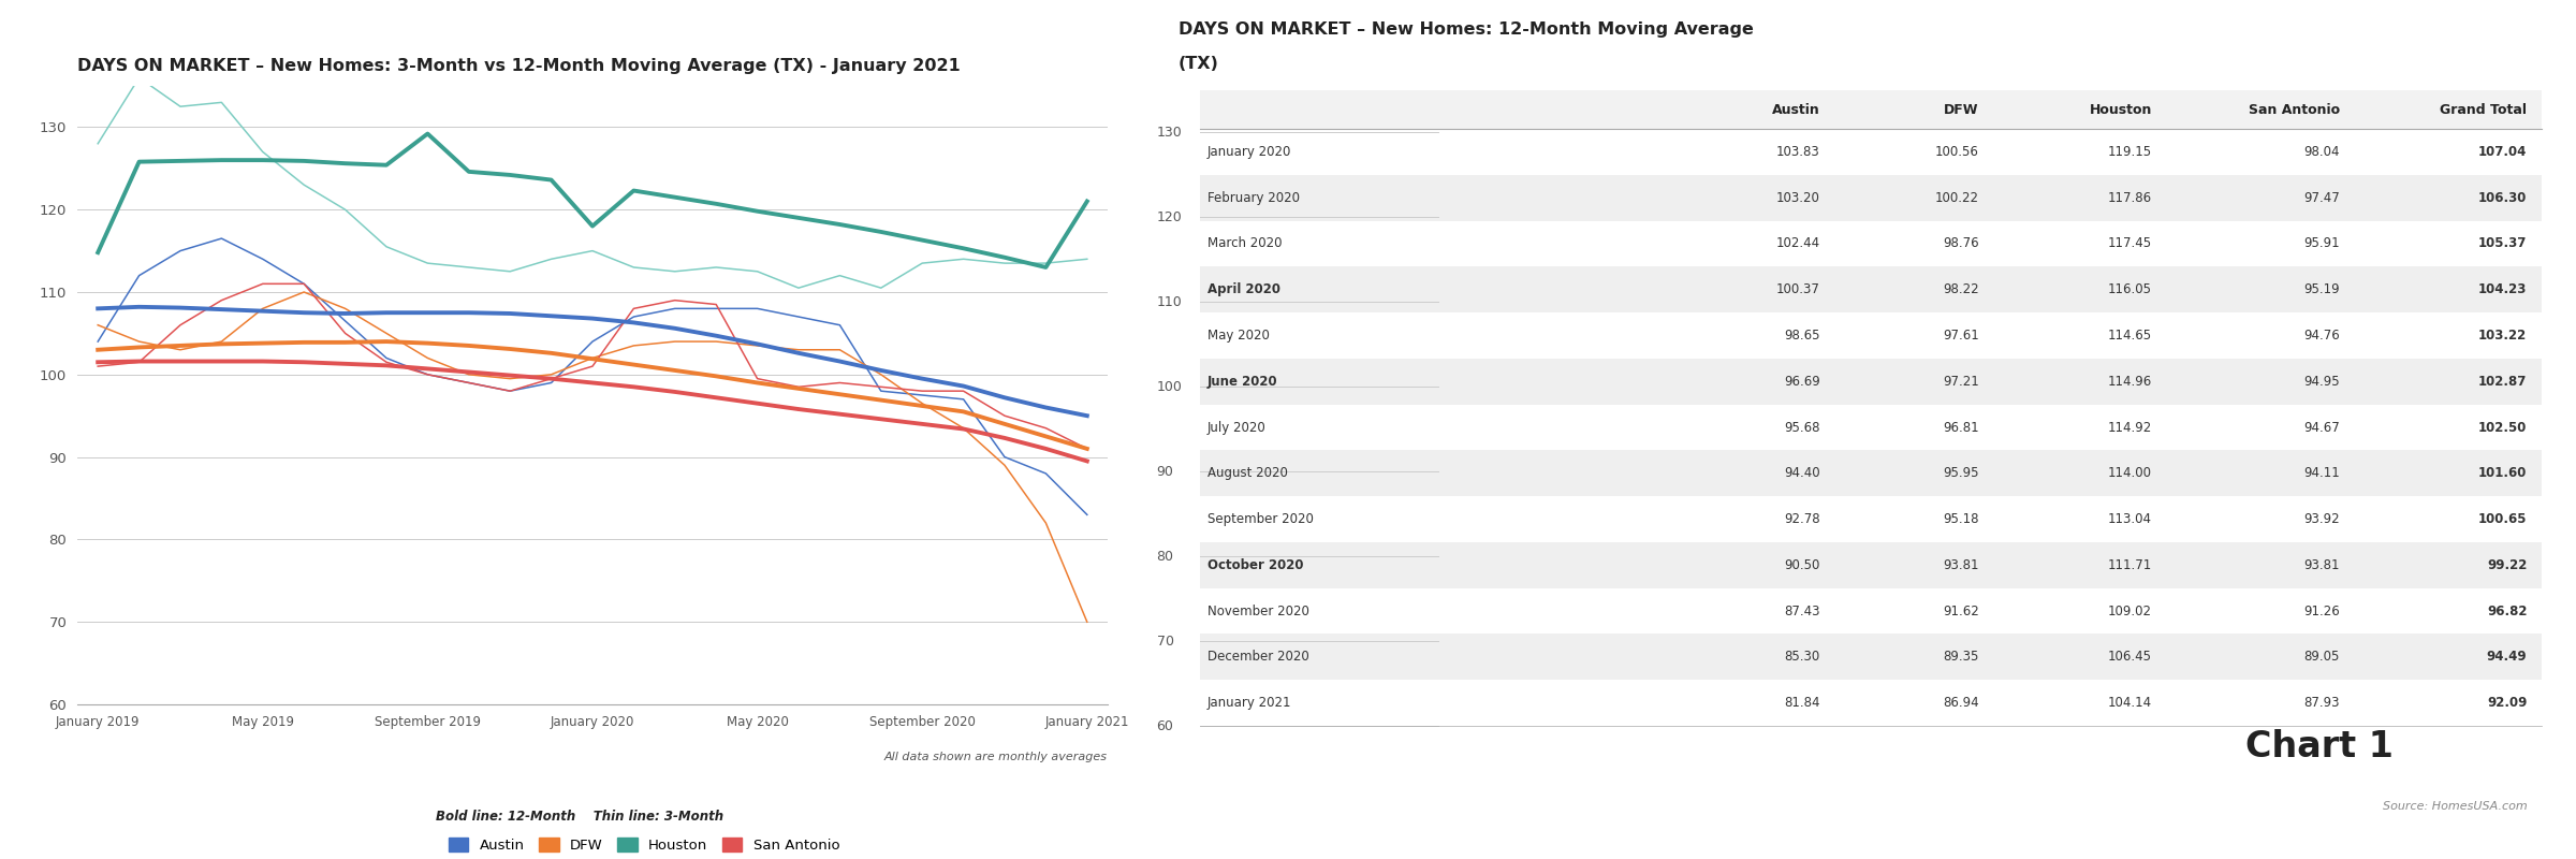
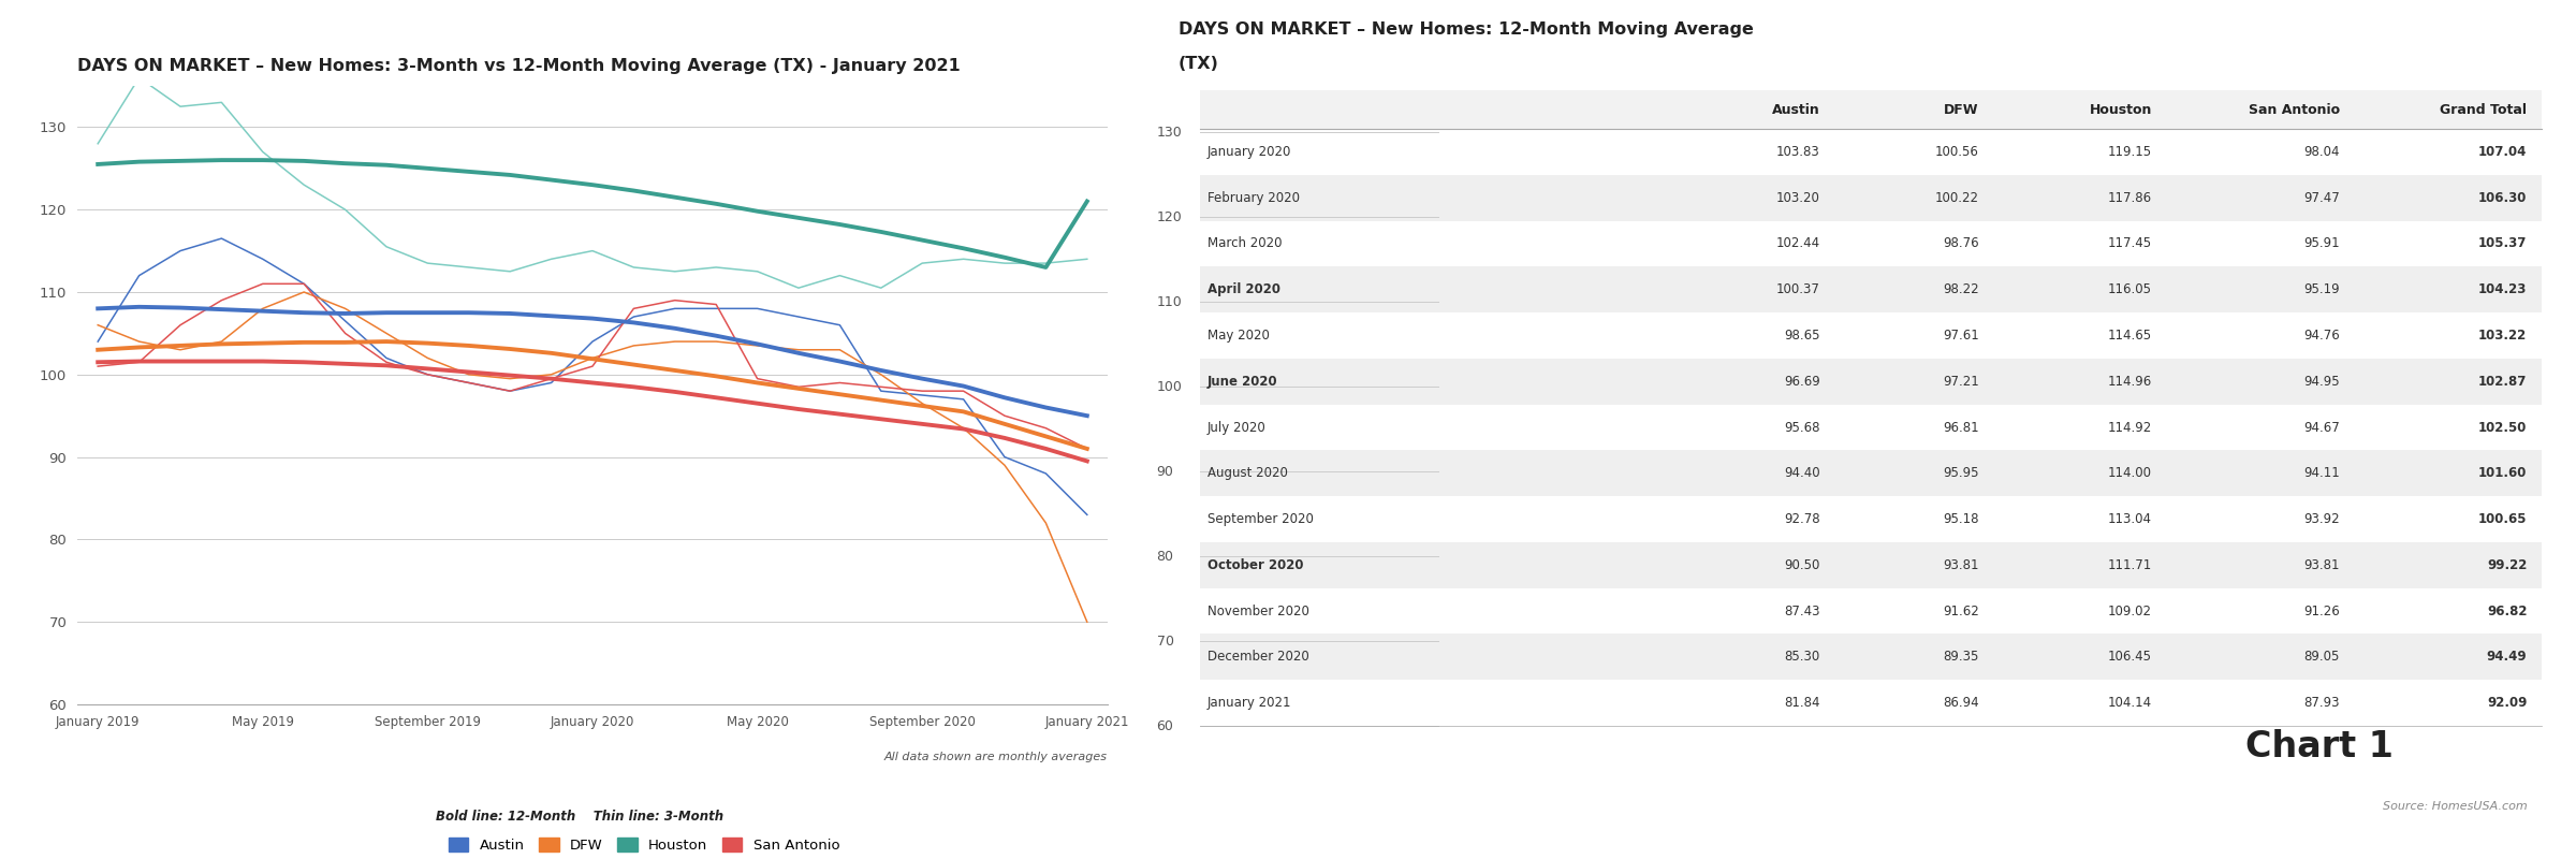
Houston/January 2019: 114.8 -> 125.5
Houston/September 2019: 129.2 -> 125.0
Houston/January 2020: 118.0 -> 123.0
